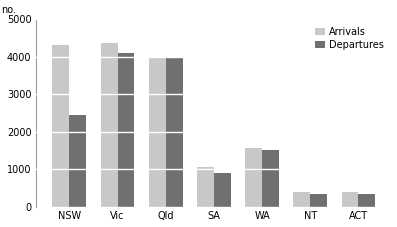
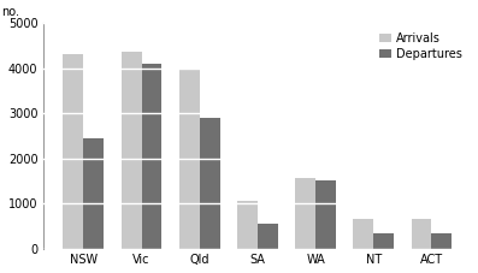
Departures/Qld: 3950 -> 2900
Departures/SA: 900 -> 550
Arrivals/NT: 380 -> 650
Arrivals/ACT: 380 -> 650
